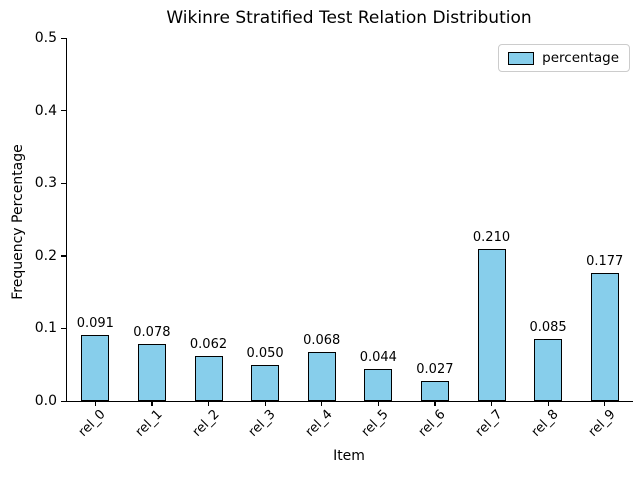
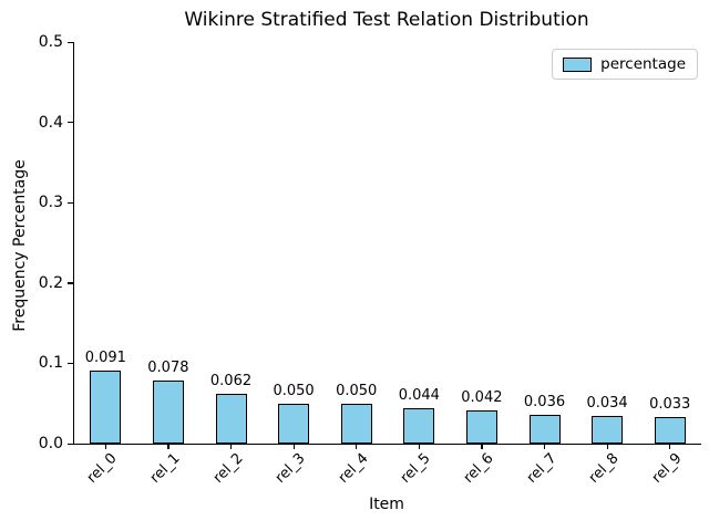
rel_4: 0.068 -> 0.050
rel_6: 0.027 -> 0.042
rel_7: 0.210 -> 0.036
rel_8: 0.085 -> 0.034
rel_9: 0.177 -> 0.033
